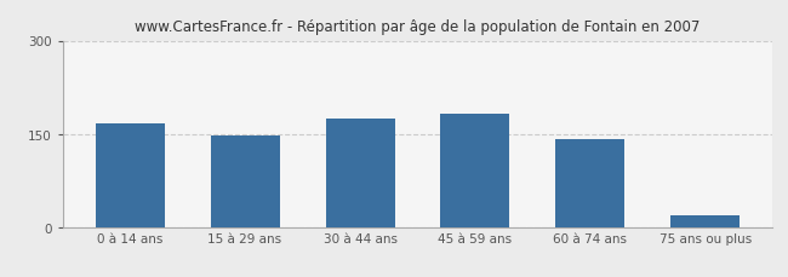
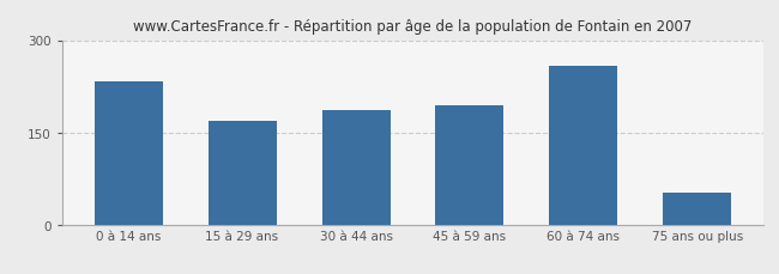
0 à 14 ans: 166 -> 232
15 à 29 ans: 147 -> 168
30 à 44 ans: 175 -> 186
45 à 59 ans: 182 -> 194
60 à 74 ans: 141 -> 258
75 ans ou plus: 18 -> 52
